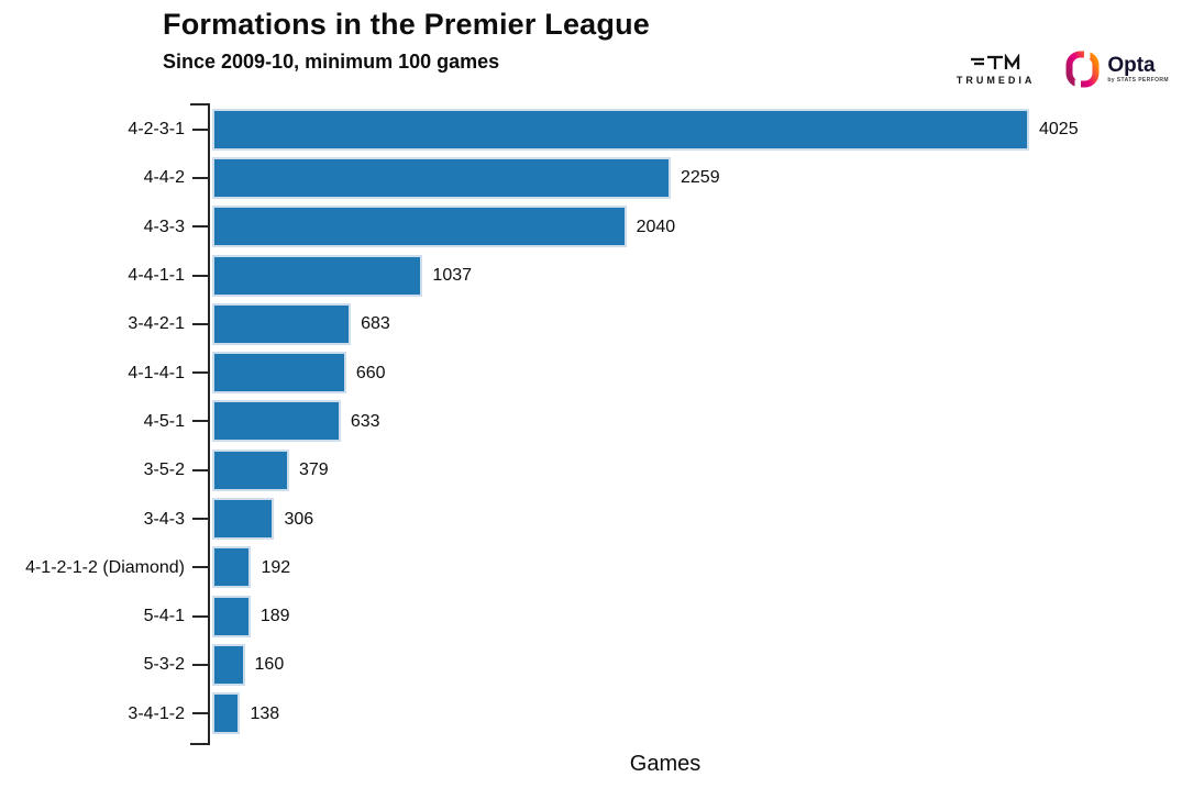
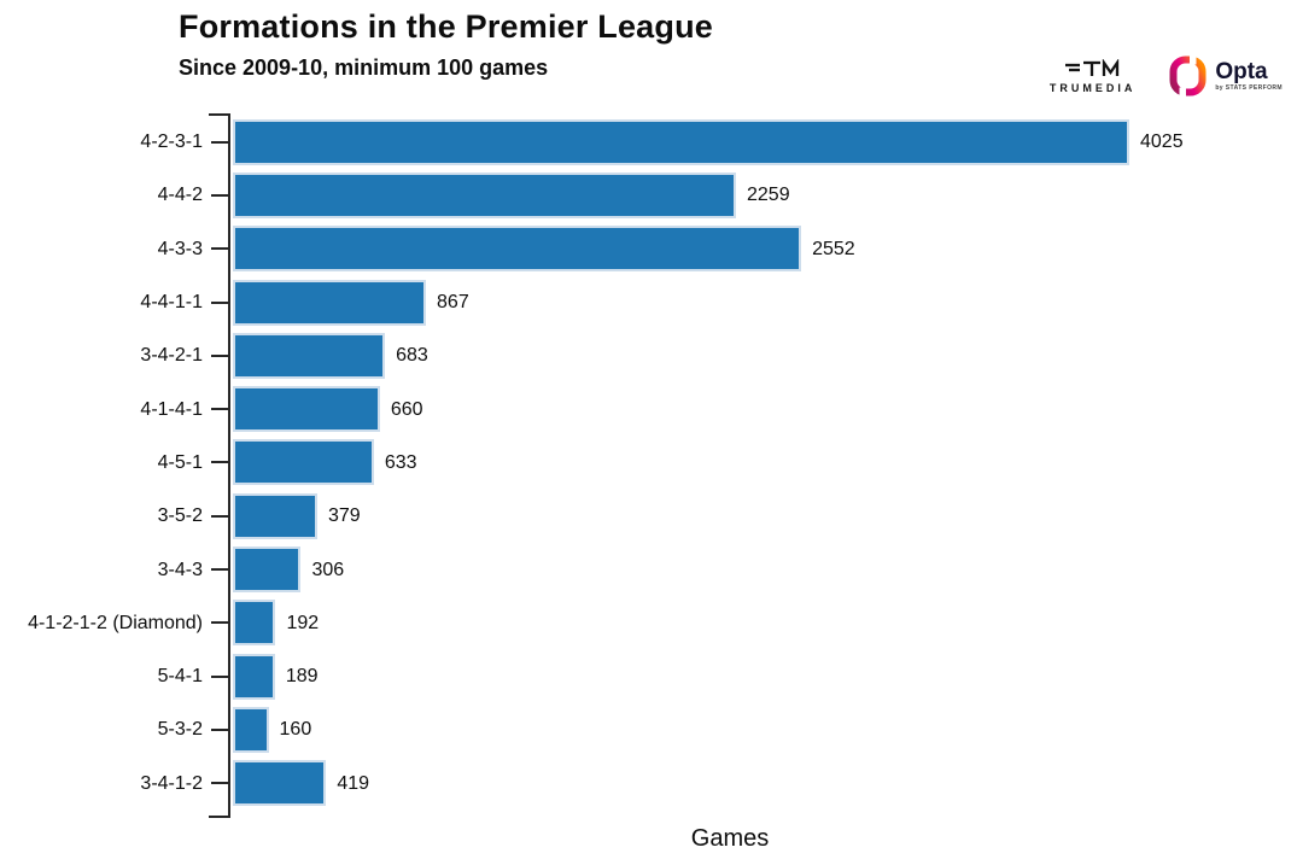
4-3-3: 2040 -> 2552
4-4-1-1: 1037 -> 867
3-4-1-2: 138 -> 419
